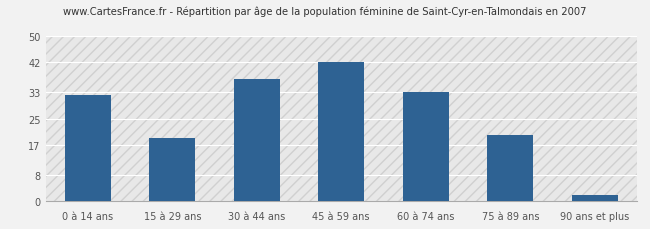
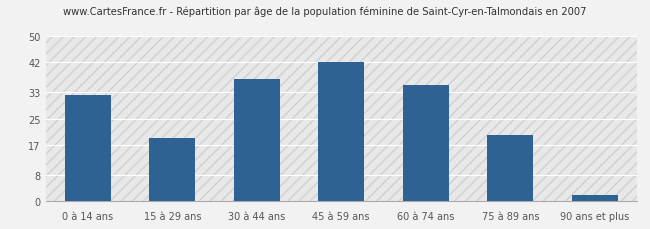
60 à 74 ans: 33 -> 35
